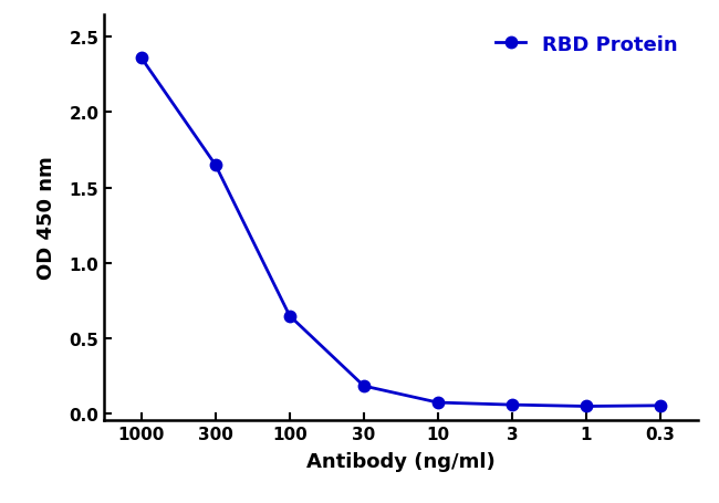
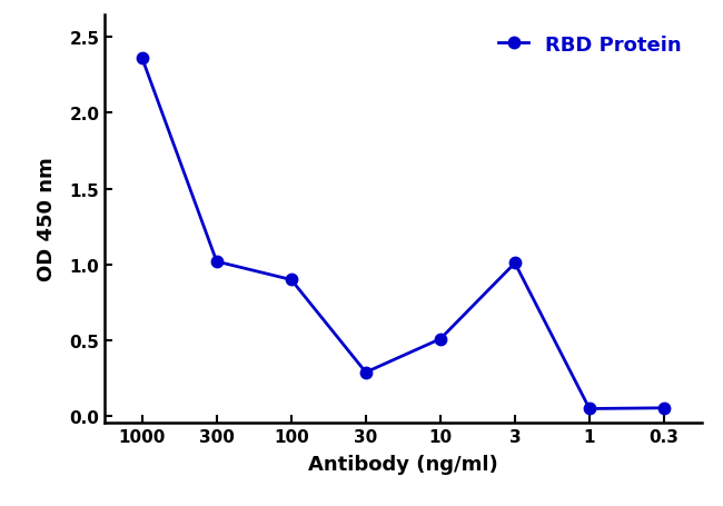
300: 1.65 -> 1.02
100: 0.65 -> 0.90
30: 0.18 -> 0.29
10: 0.07 -> 0.51
3: 0.06 -> 1.01
